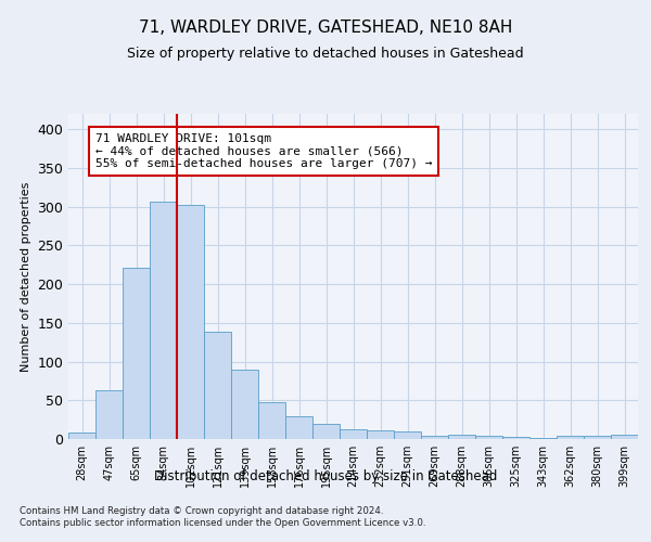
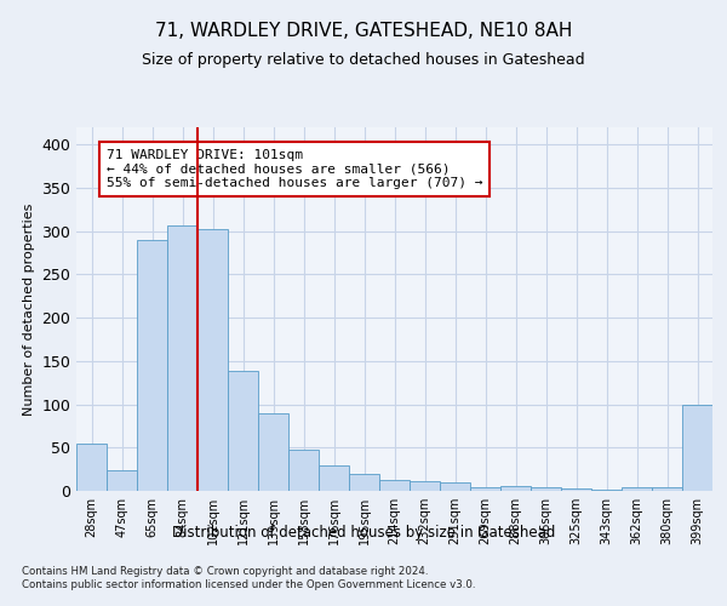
28sqm: 8 -> 54
47sqm: 63 -> 24
65sqm: 221 -> 290
399sqm: 5 -> 100
